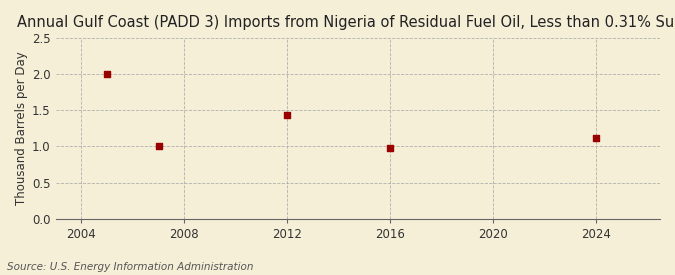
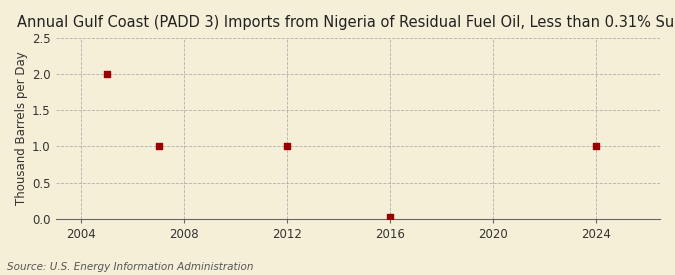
2012: 1.44 -> 1.00
2016: 0.98 -> 0.02
2024: 1.12 -> 1.00
